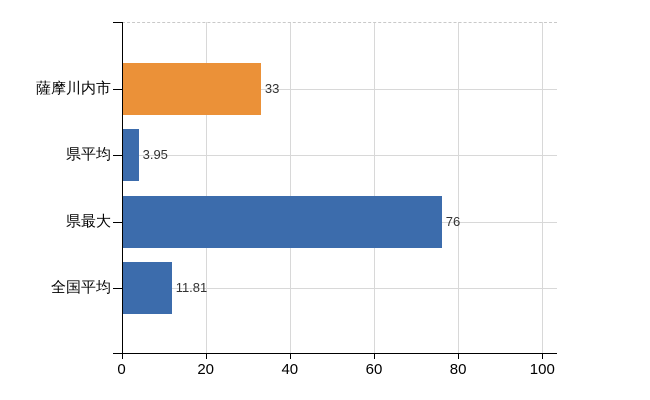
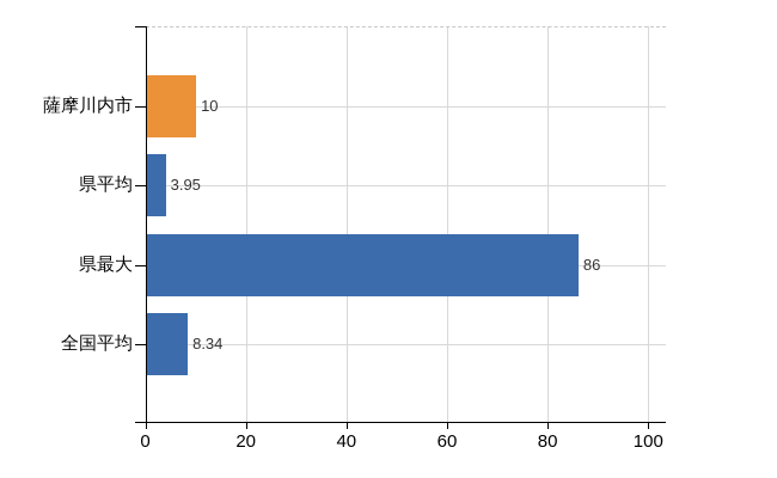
薩摩川内市: 33 -> 10
県最大: 76 -> 86
全国平均: 11.81 -> 8.34
